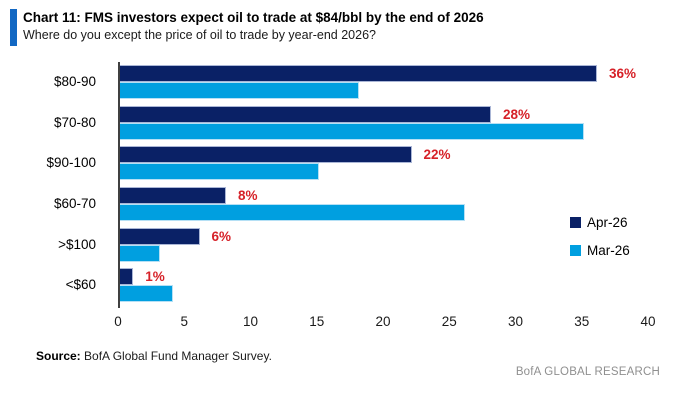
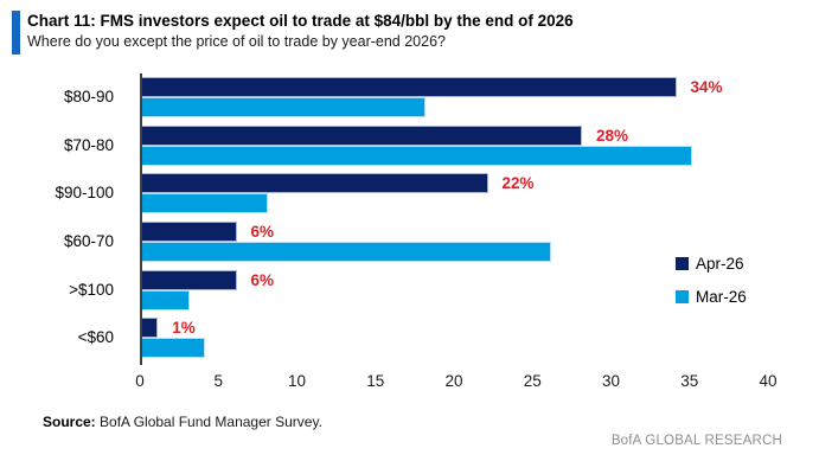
Apr-26/$80-90: 36% -> 34%
Mar-26/$90-100: 15 -> 8
Apr-26/$60-70: 8% -> 6%
